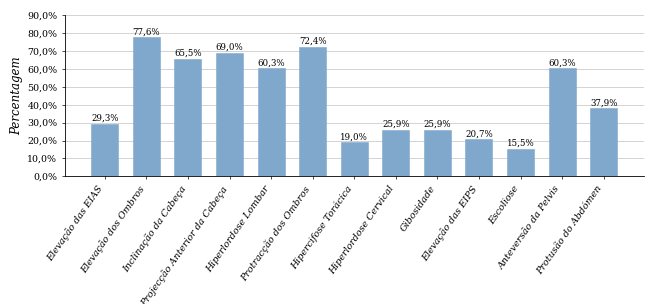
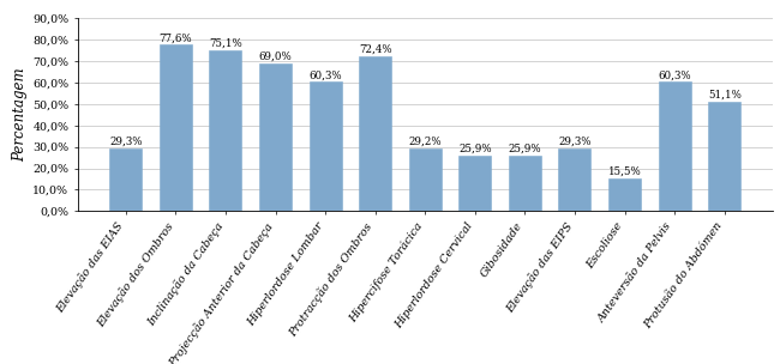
Inclinação da Cabeça: 65,5% -> 75,1%
Hipercifose Torácica: 19,0% -> 29,2%
Elevação das EIPS: 20,7% -> 29,3%
Protusão do Abdómen: 37,9% -> 51,1%
